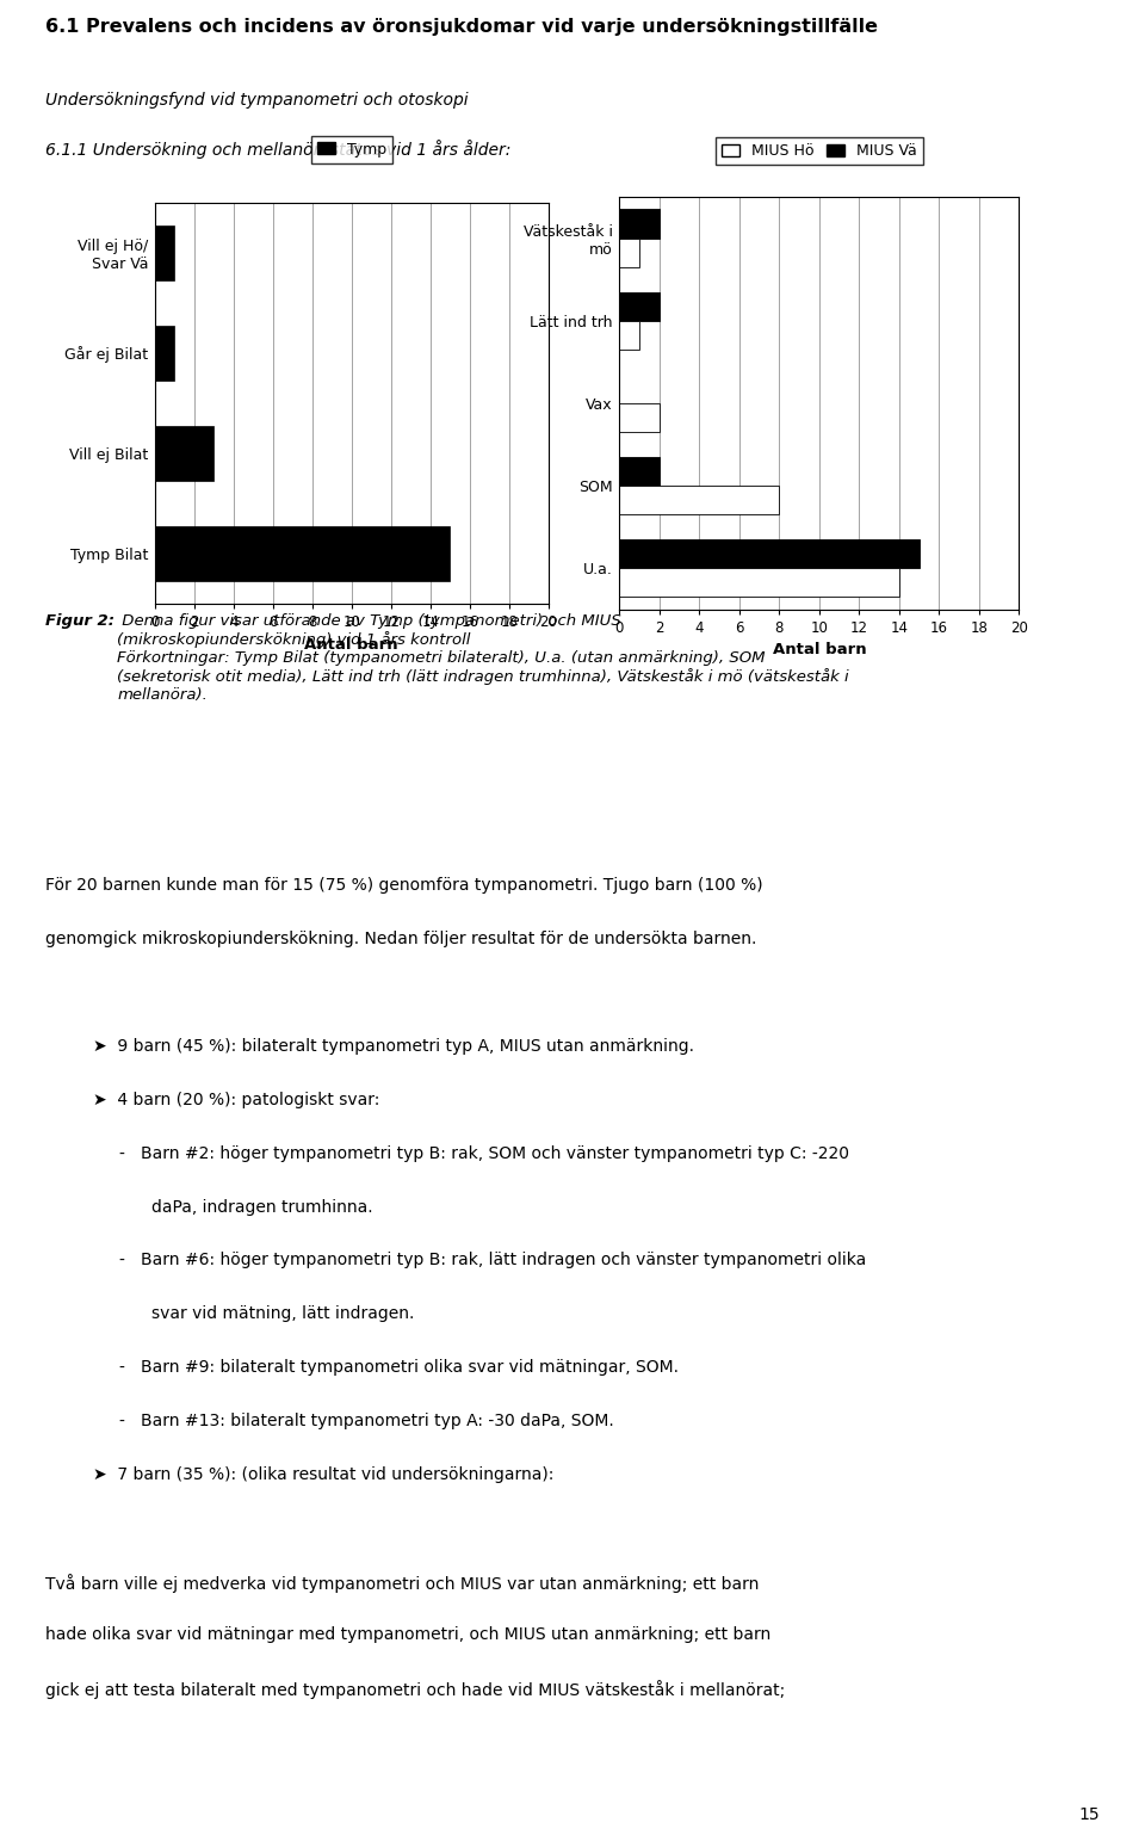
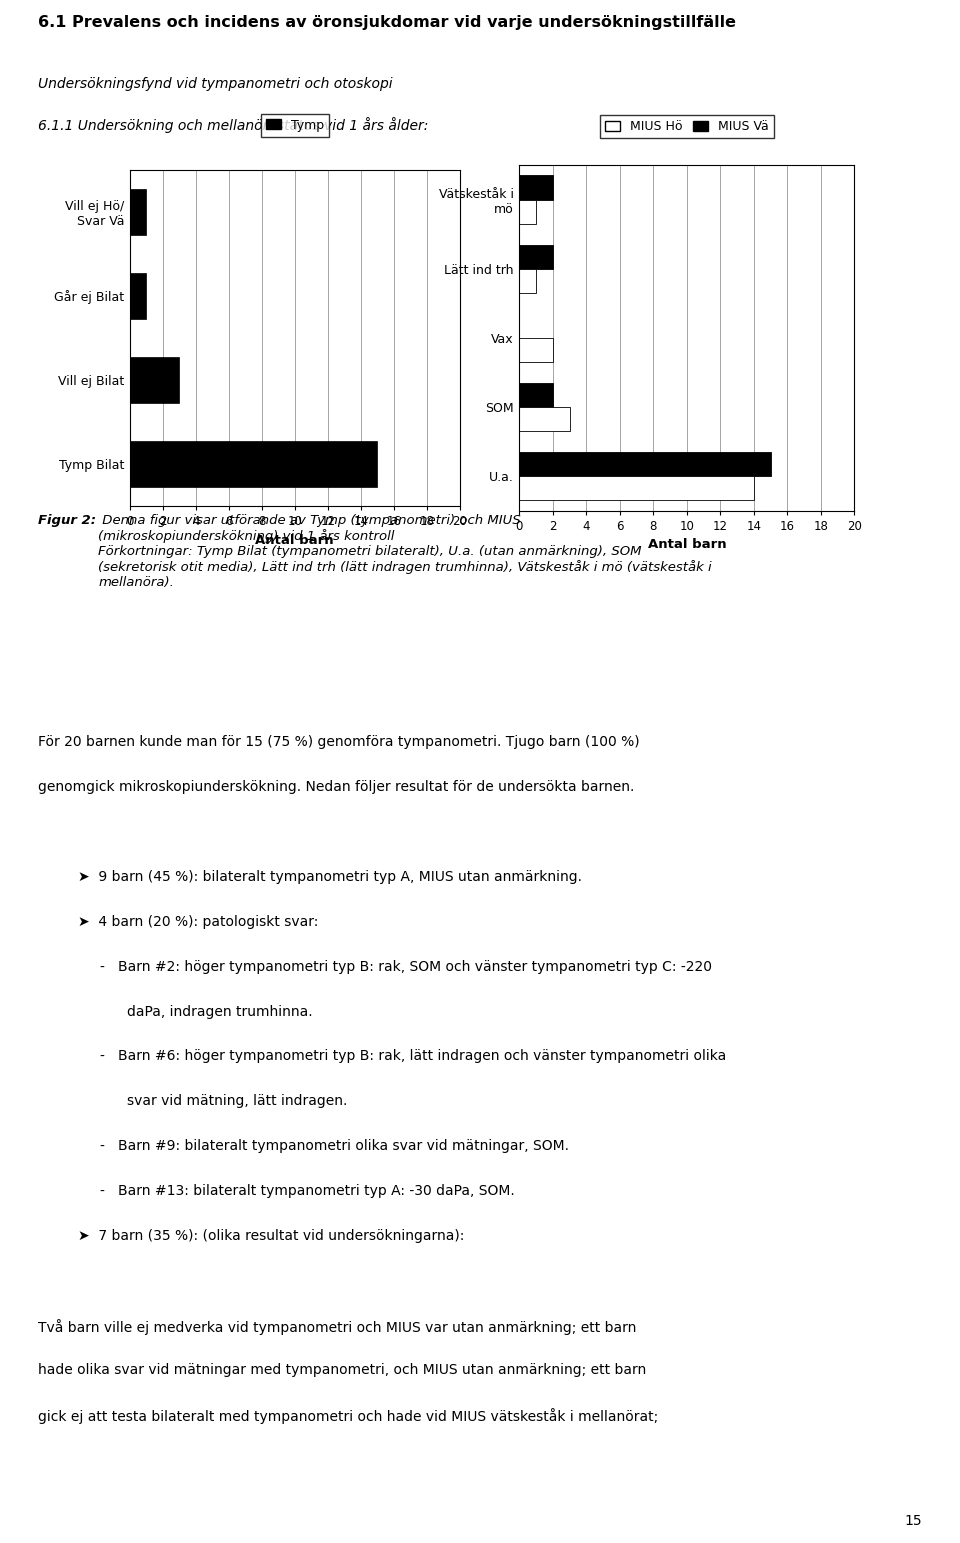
MIUS Hö/SOM: 8 -> 3
